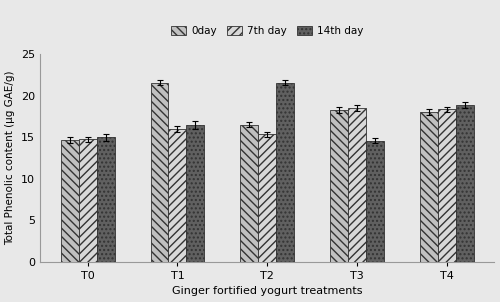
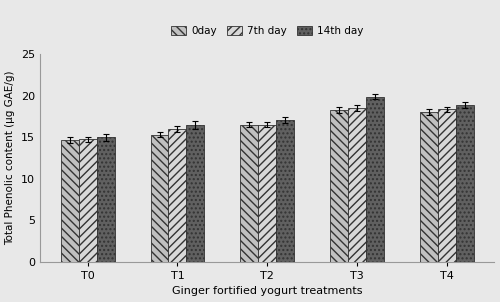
0day/T1: 21.6 -> 15.3
7th day/T2: 15.4 -> 16.5
14th day/T2: 21.6 -> 17.1
14th day/T3: 14.6 -> 19.9
